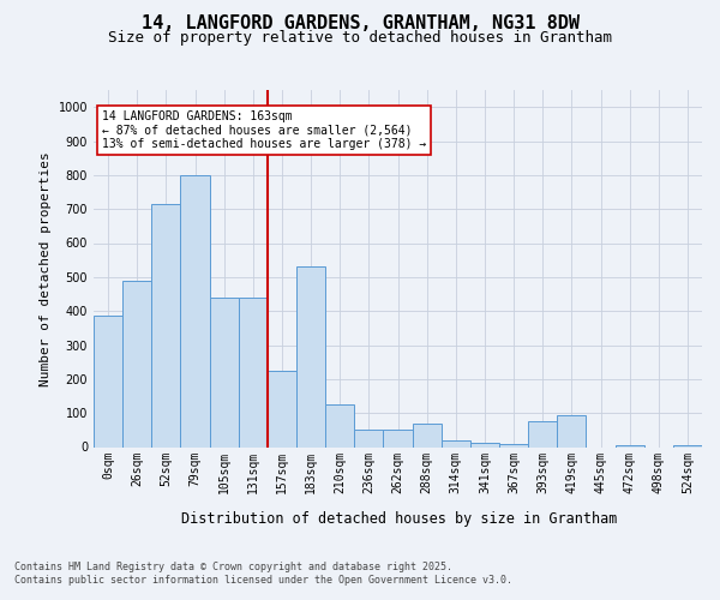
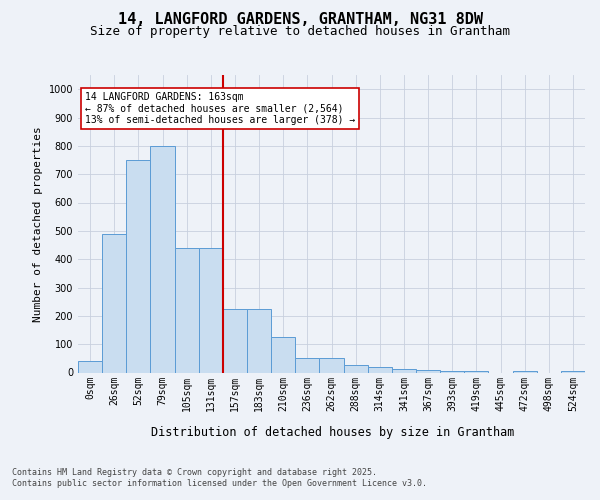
0sqm: 385 -> 40
52sqm: 715 -> 750
183sqm: 530 -> 225
288sqm: 70 -> 25
393sqm: 75 -> 5
419sqm: 95 -> 5
